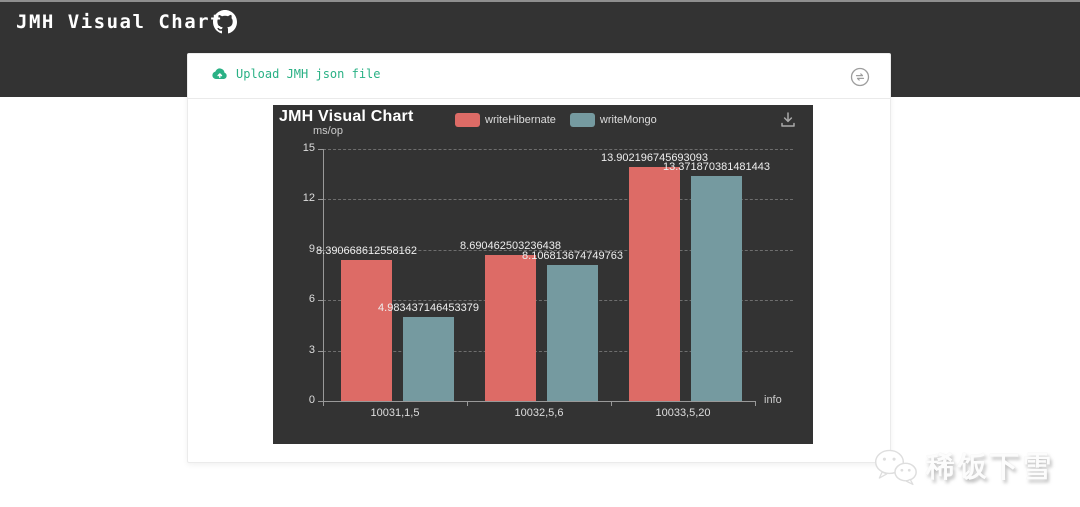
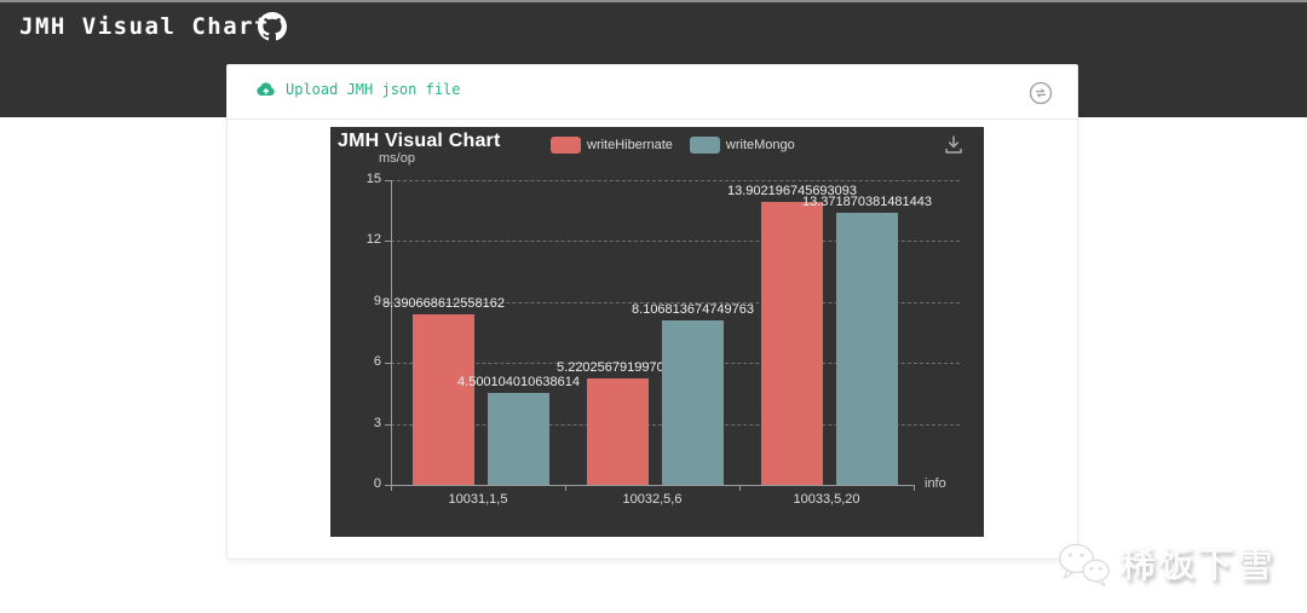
writeMongo/10031,1,5: 4.983437146453379 -> 4.500104010638614
writeHibernate/10032,5,6: 8.690462503236438 -> 5.220256791997025
